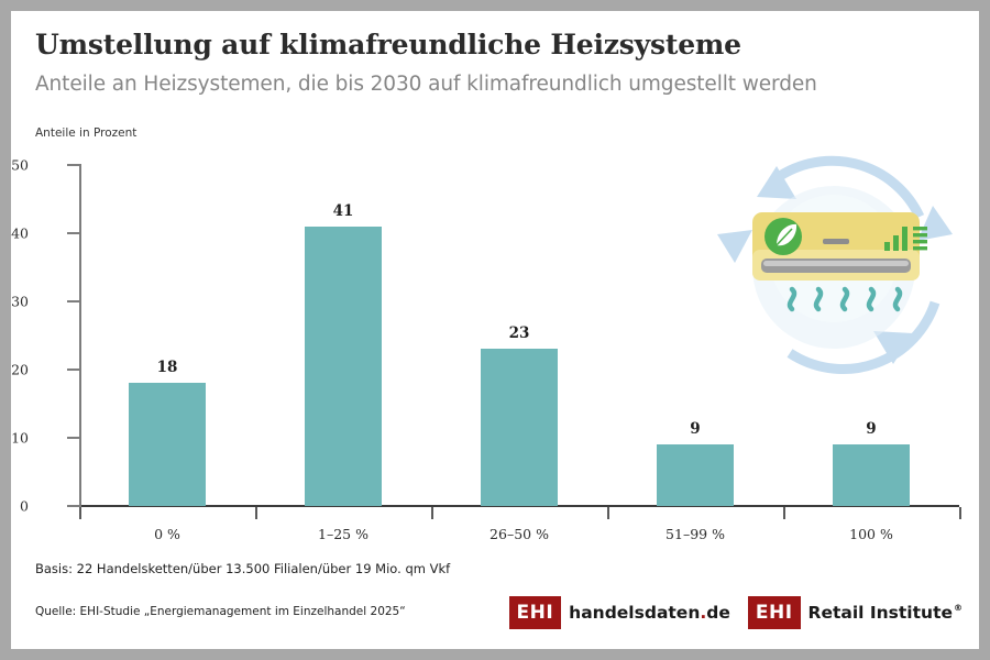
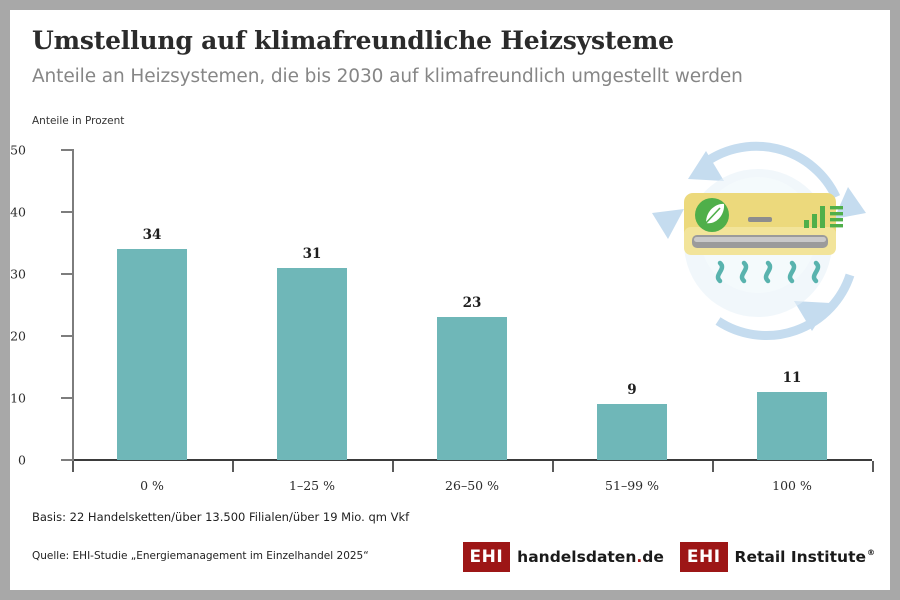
0 %: 18 -> 34
1–25 %: 41 -> 31
100 %: 9 -> 11
